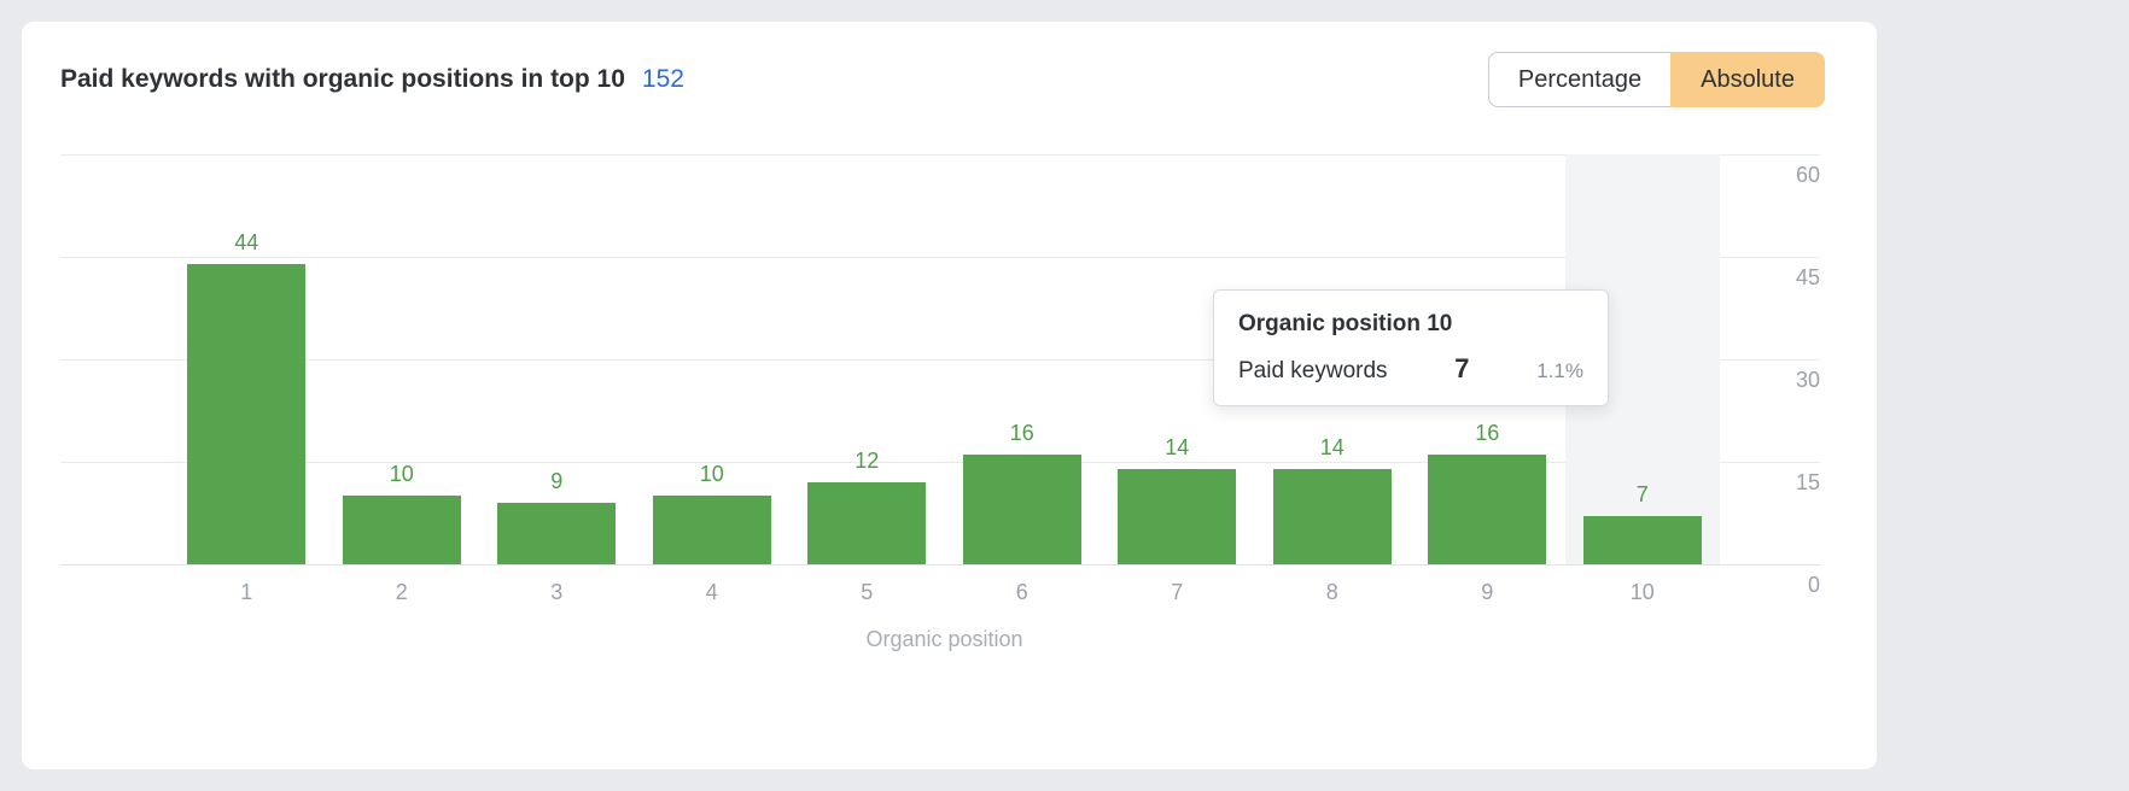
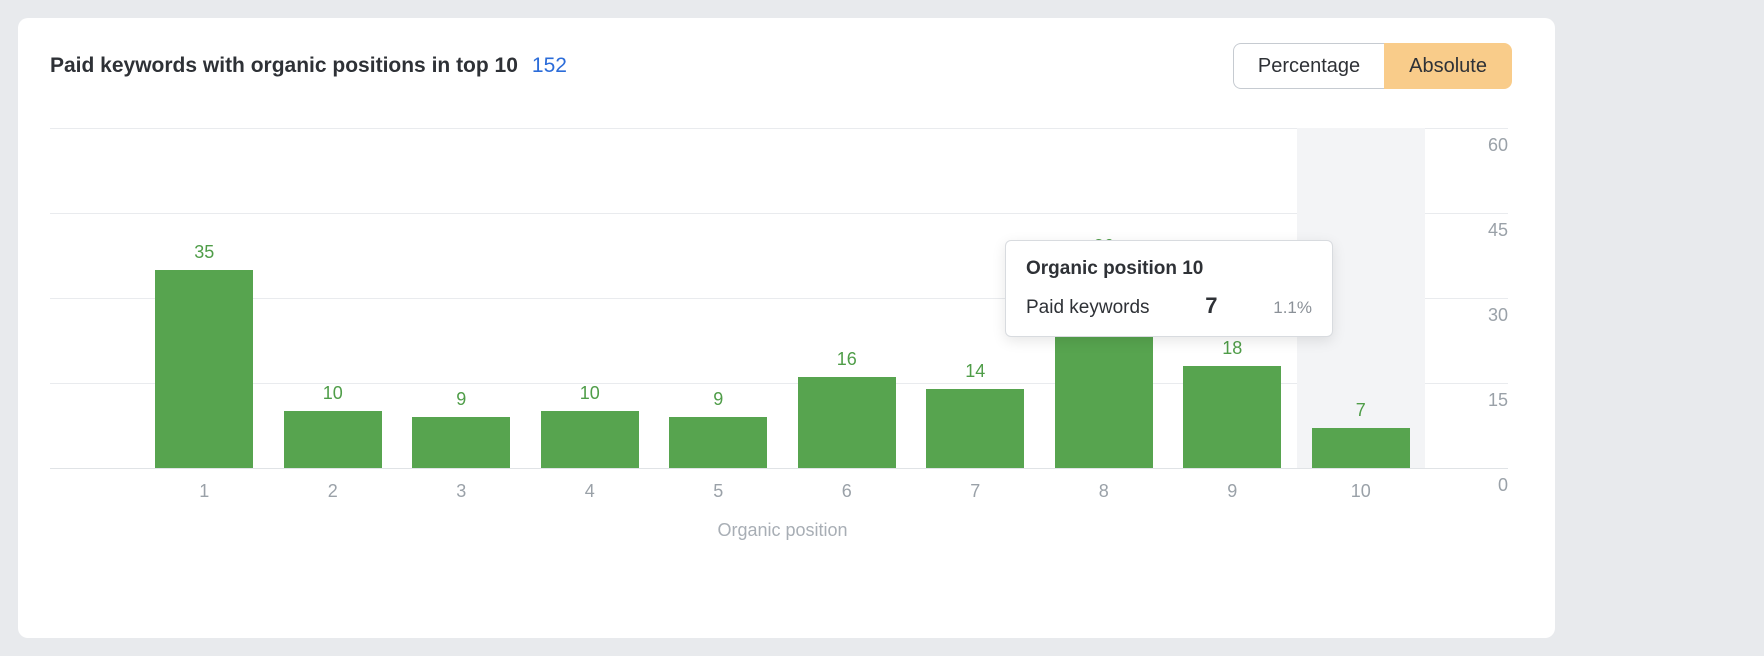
1: 44 -> 35
5: 12 -> 9
8: 14 -> 36
9: 16 -> 18
